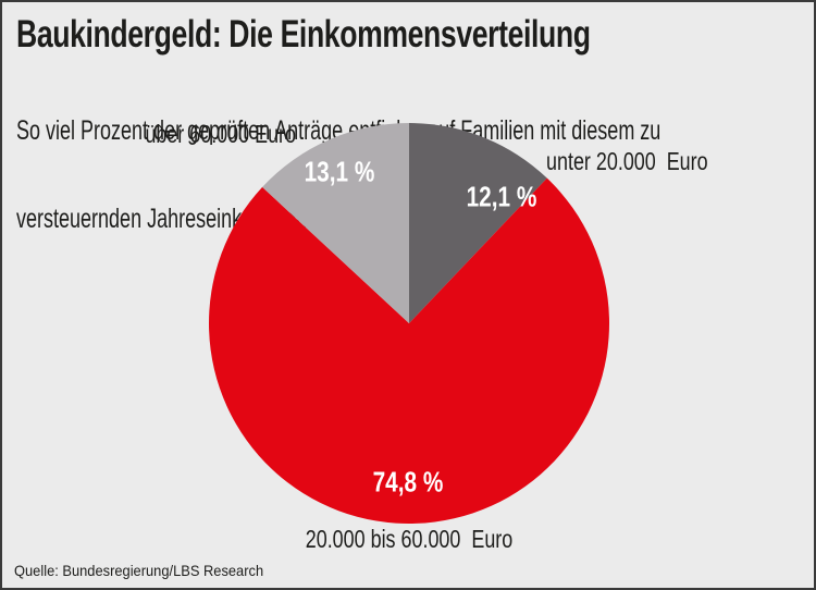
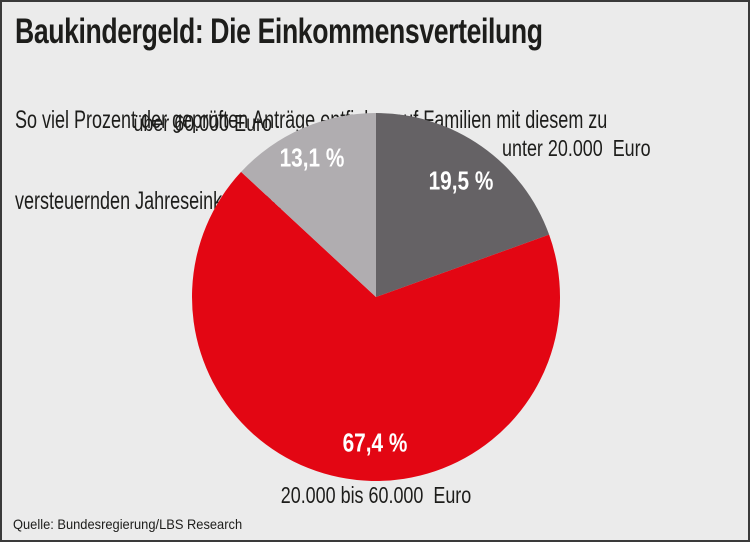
unter 20.000 Euro: 12,1 -> 19,5
20.000 bis 60.000 Euro: 74,8 -> 67,4
